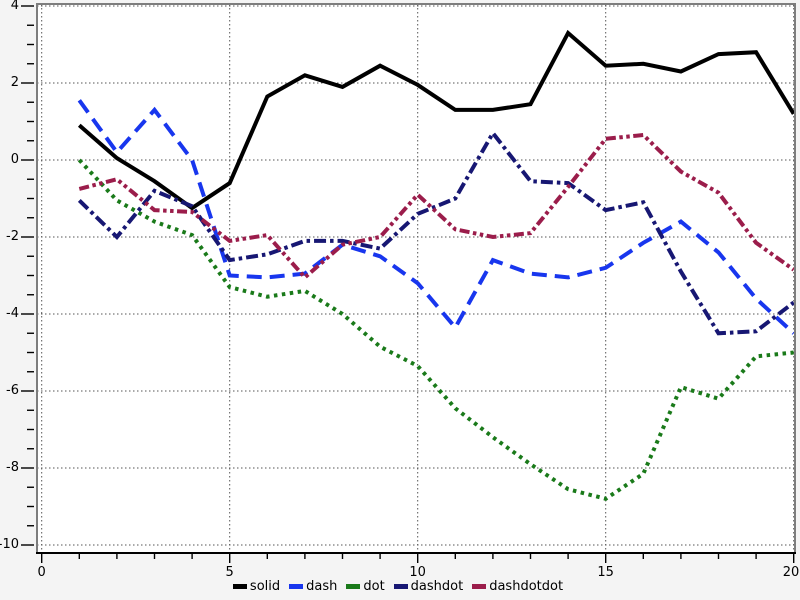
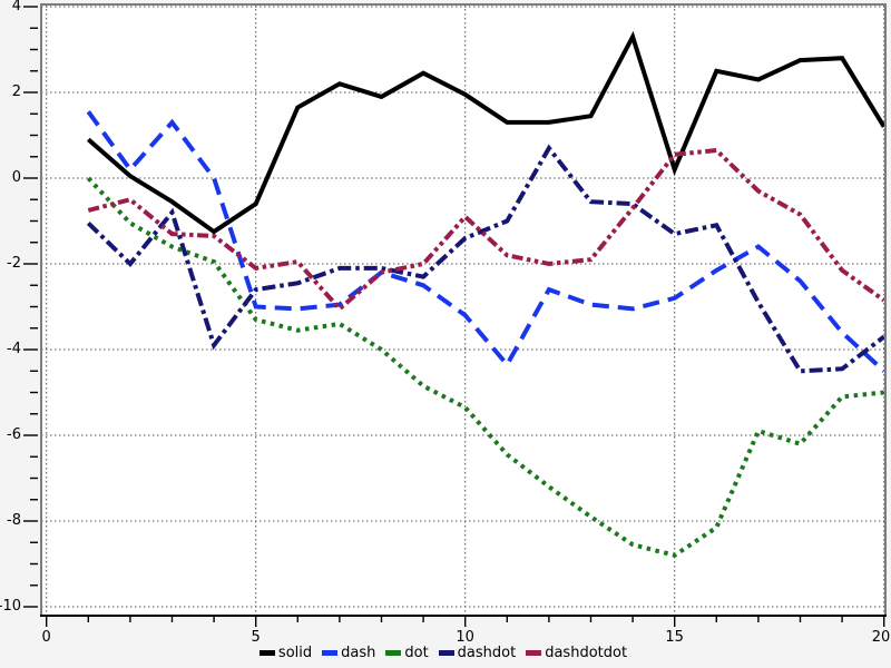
dashdot/4: -1.2 -> -3.9
solid/15: 2.5 -> 0.2
